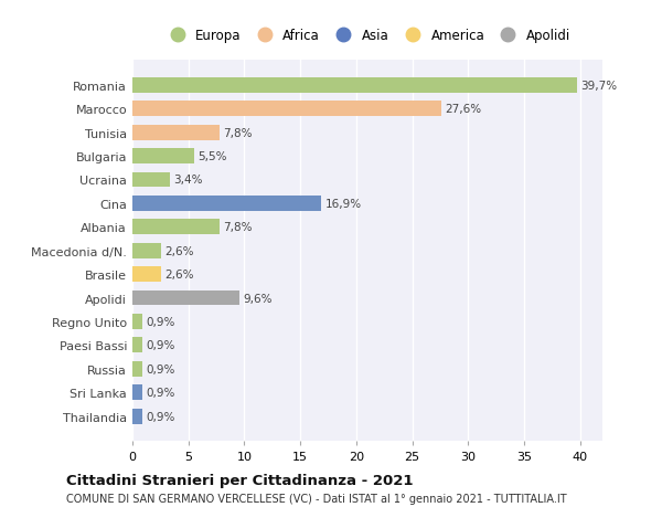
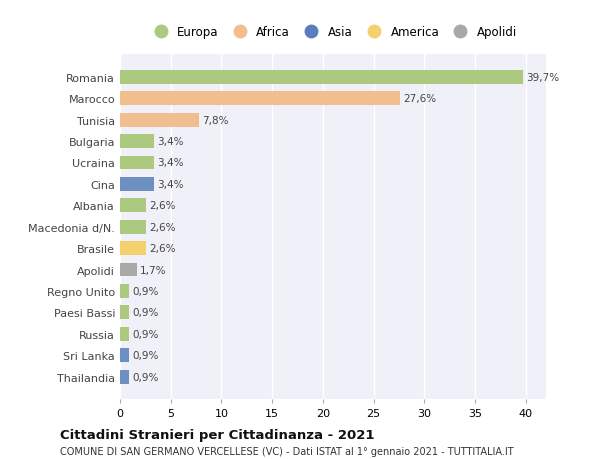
Bulgaria: 5,5% -> 3,4%
Cina: 16,9% -> 3,4%
Albania: 7,8% -> 2,6%
Apolidi: 9,6% -> 1,7%
